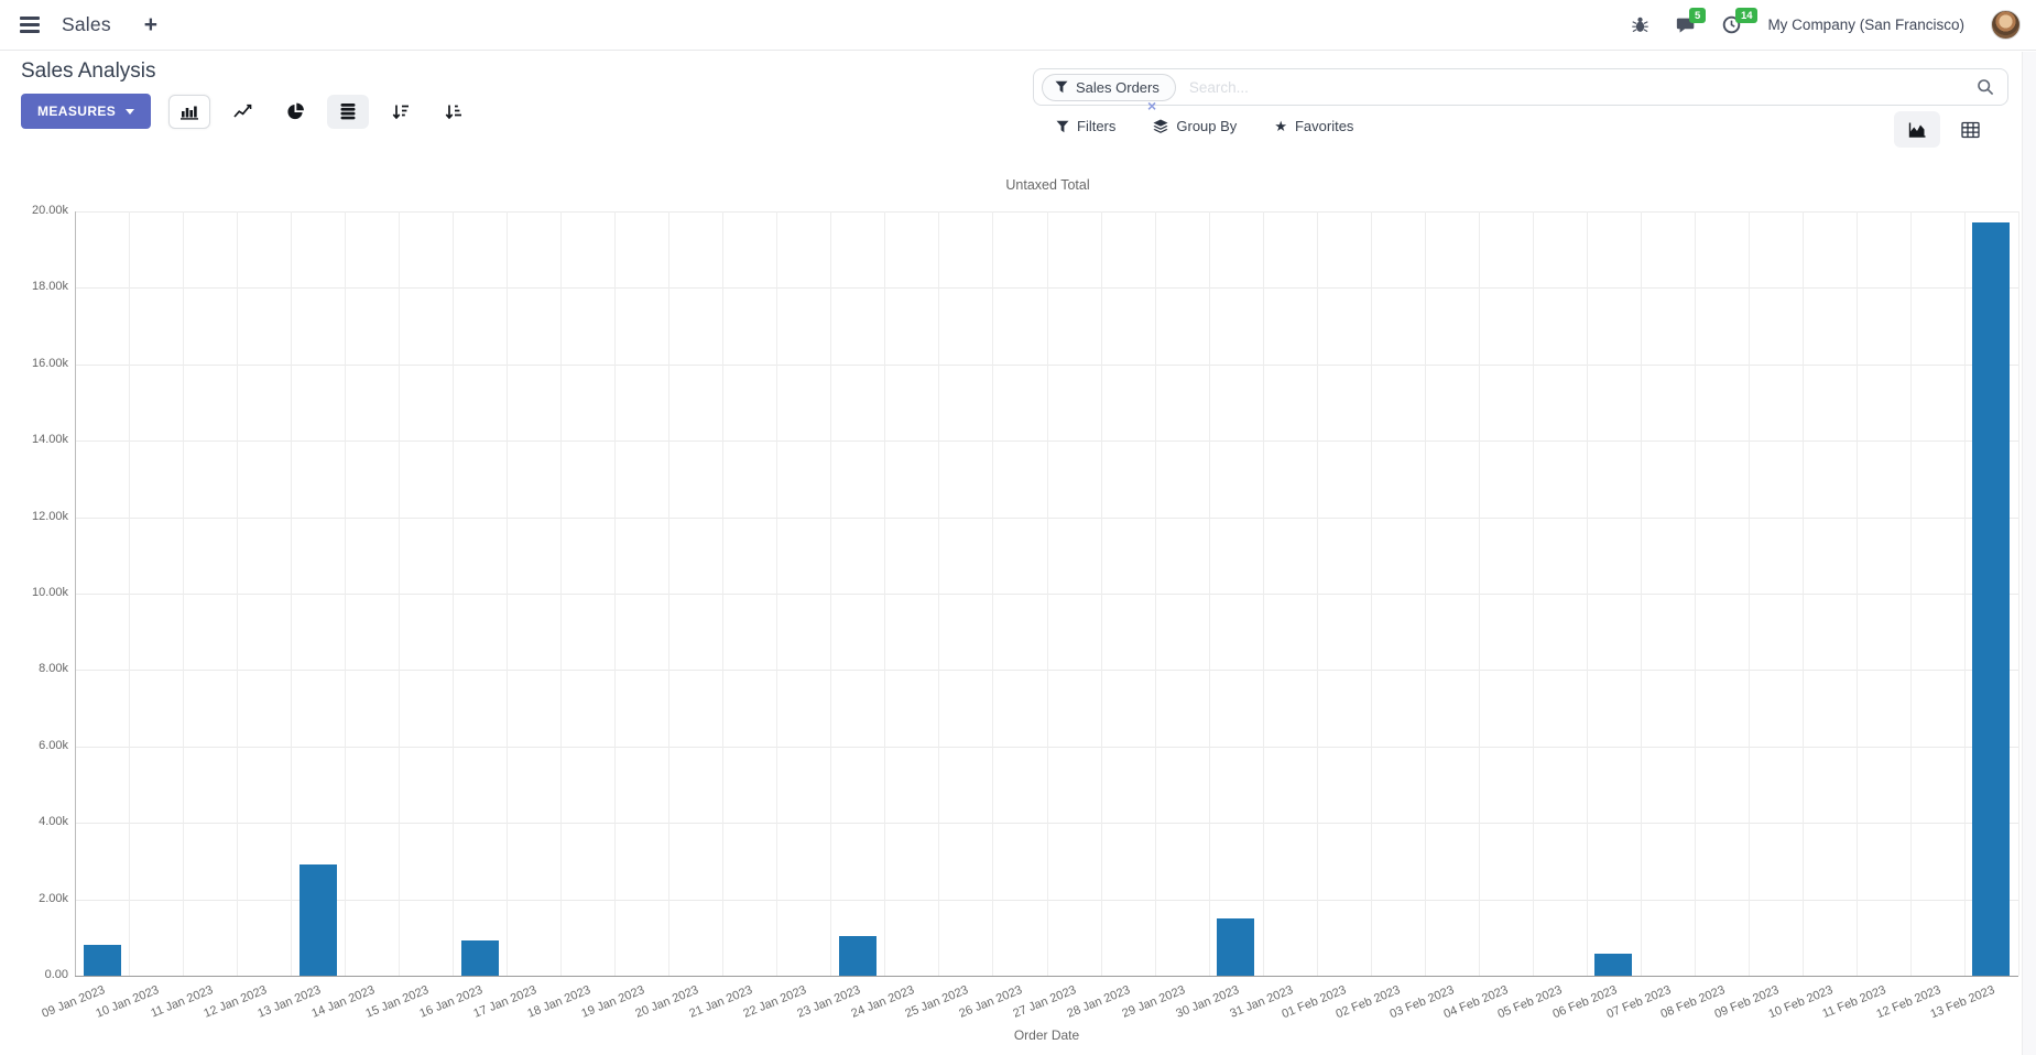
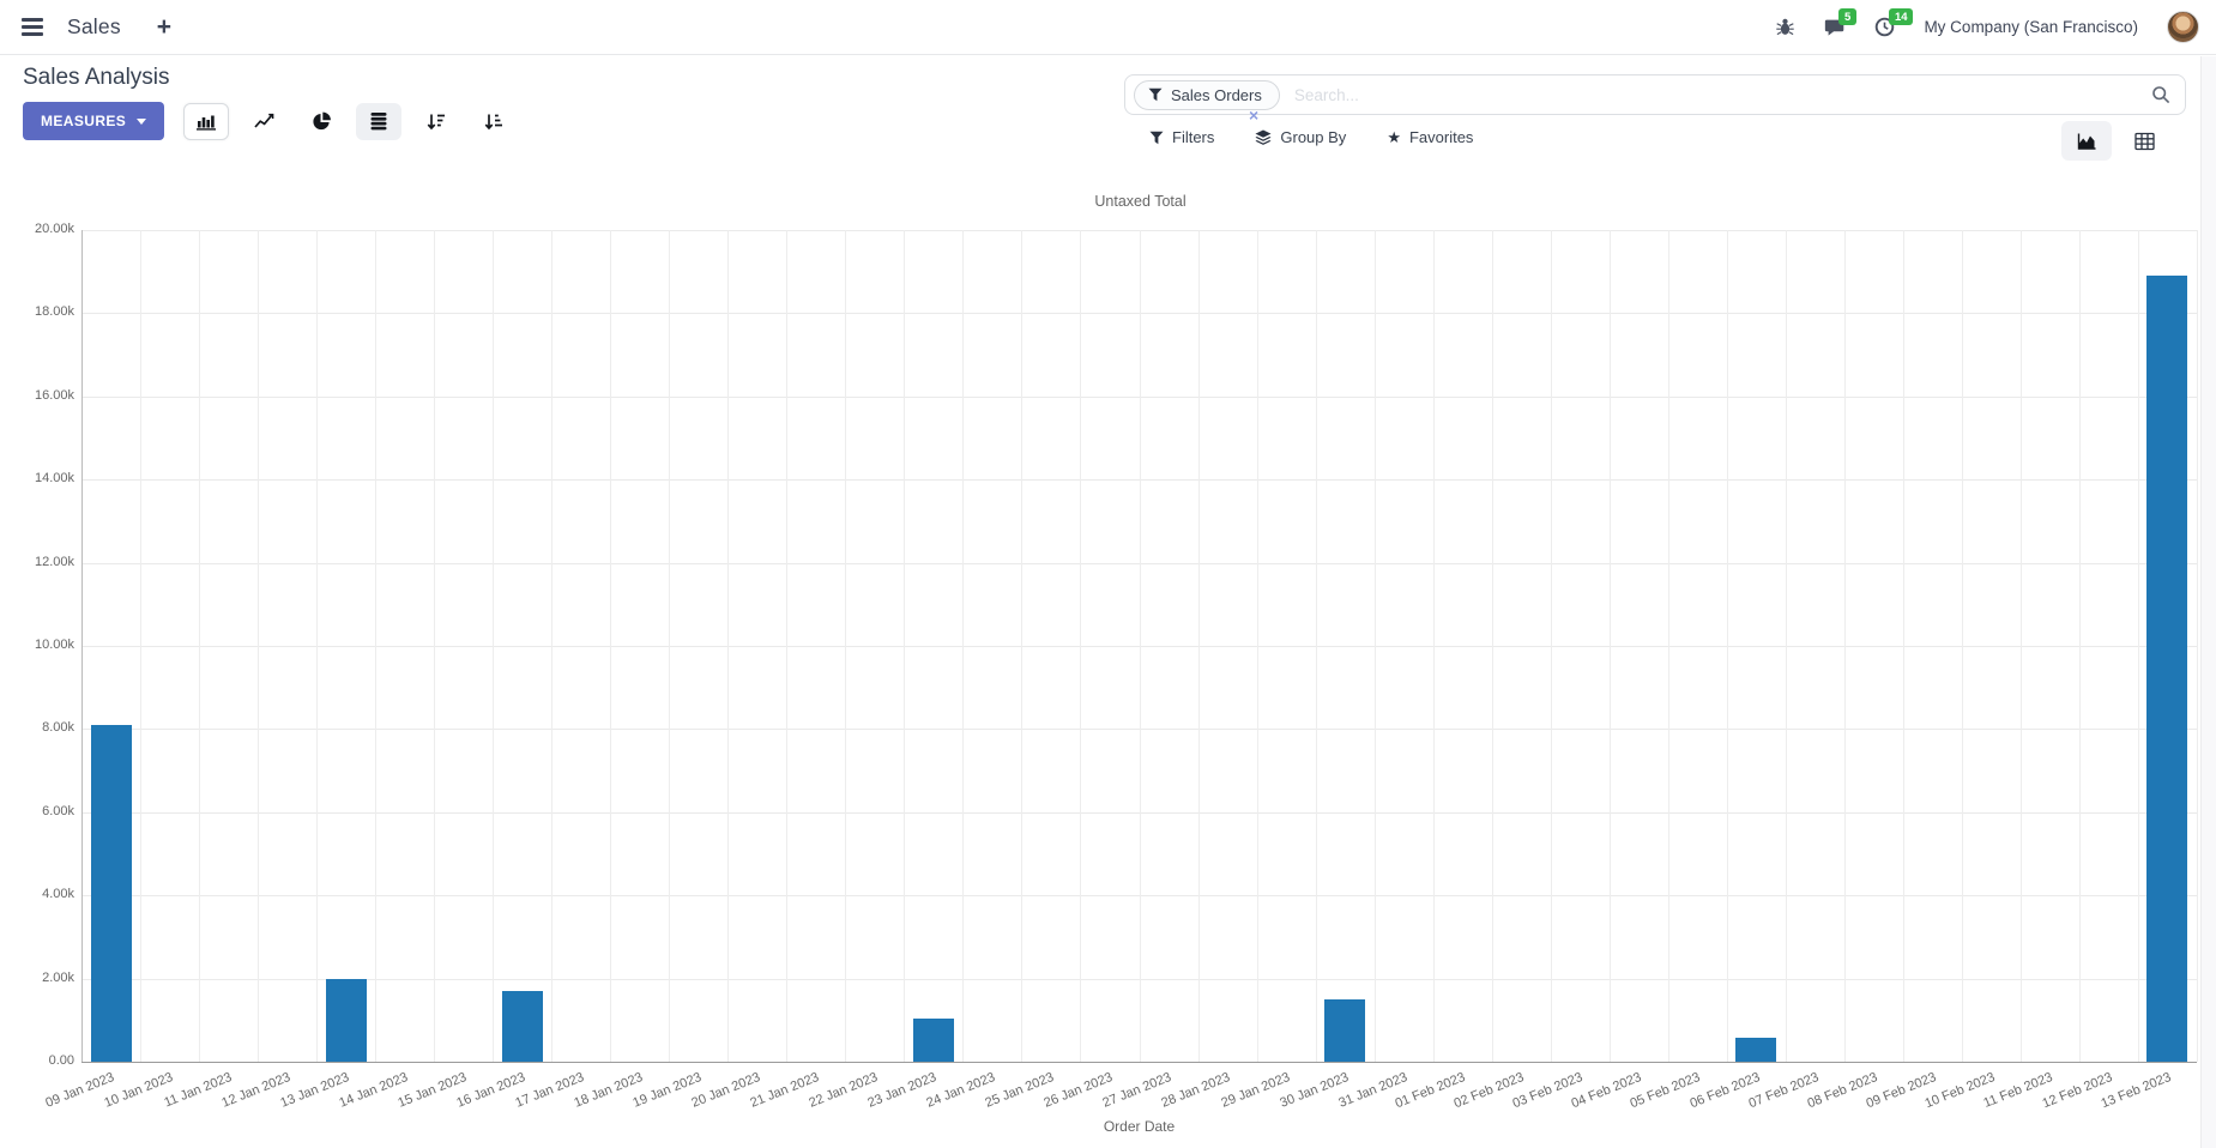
09 Jan 2023: 0.8k -> 8.1k
13 Jan 2023: 2.9k -> 2.0k
16 Jan 2023: 0.9k -> 1.7k
13 Feb 2023: 19.7k -> 18.9k
